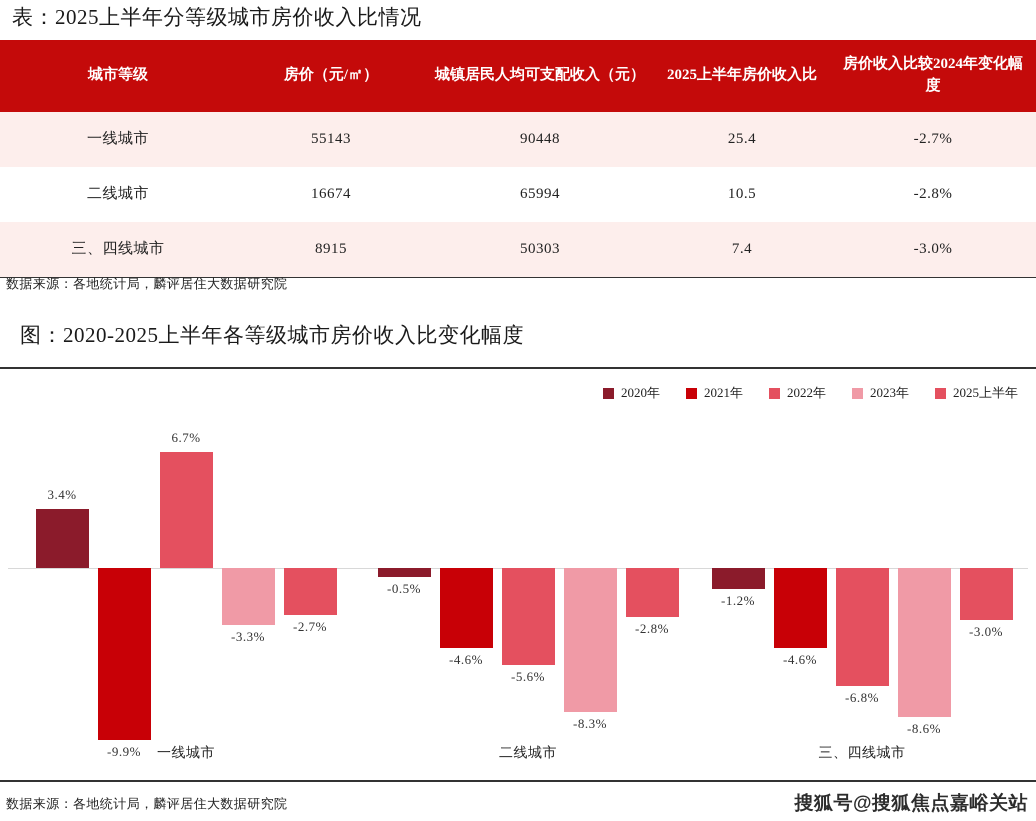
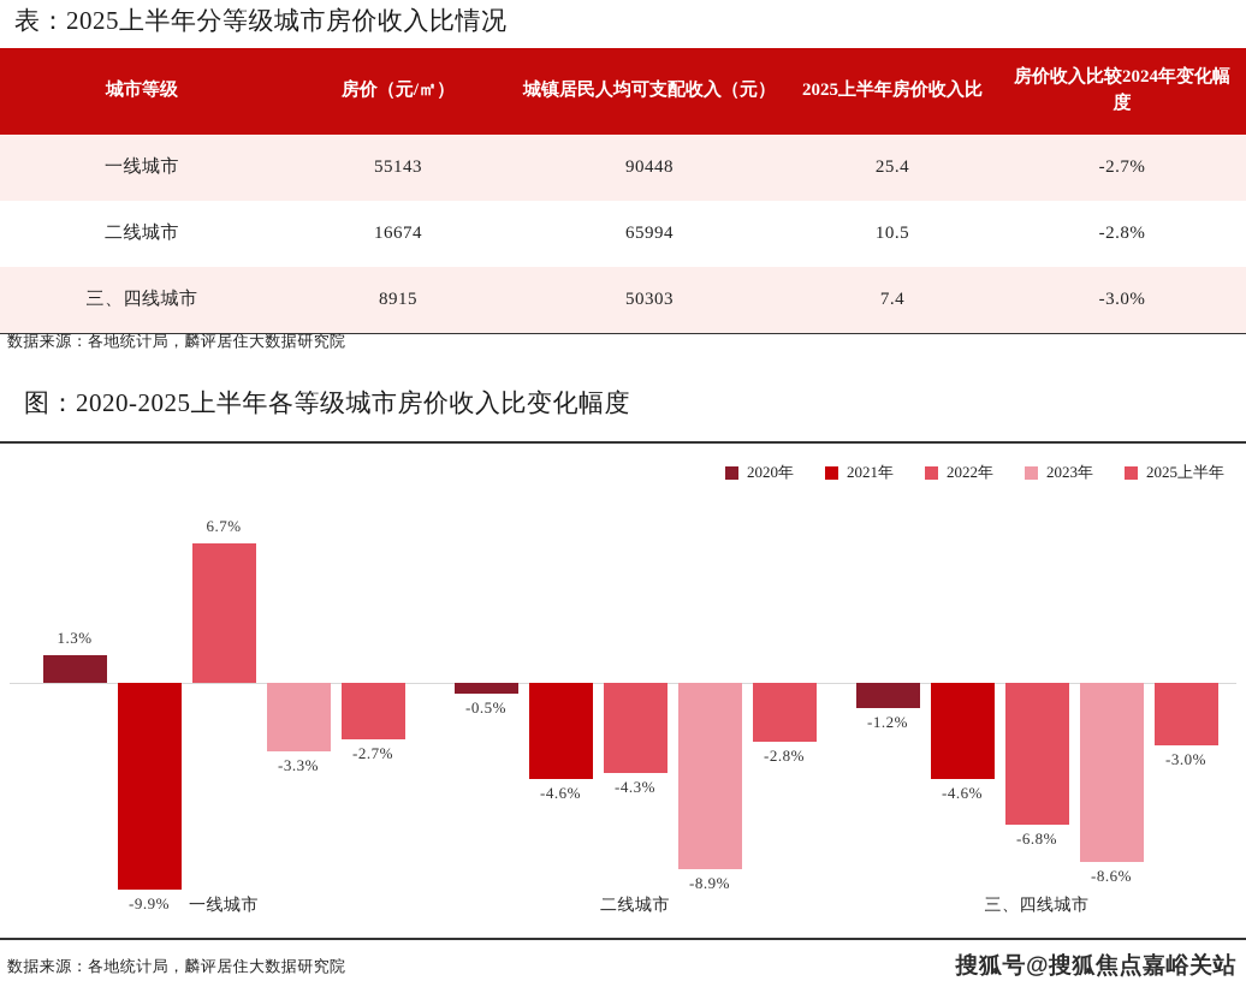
2020年/一线城市: 3.4% -> 1.3%
2022年/二线城市: -5.6% -> -4.3%
2023年/二线城市: -8.3% -> -8.9%
